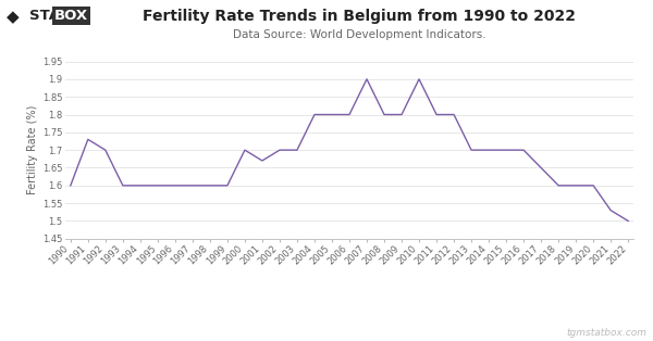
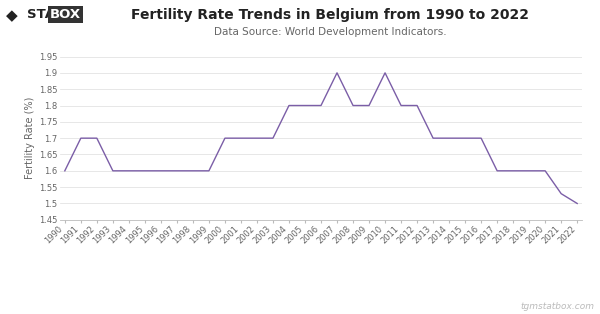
1991: 1.73 -> 1.70
2001: 1.67 -> 1.70
2017: 1.65 -> 1.60
